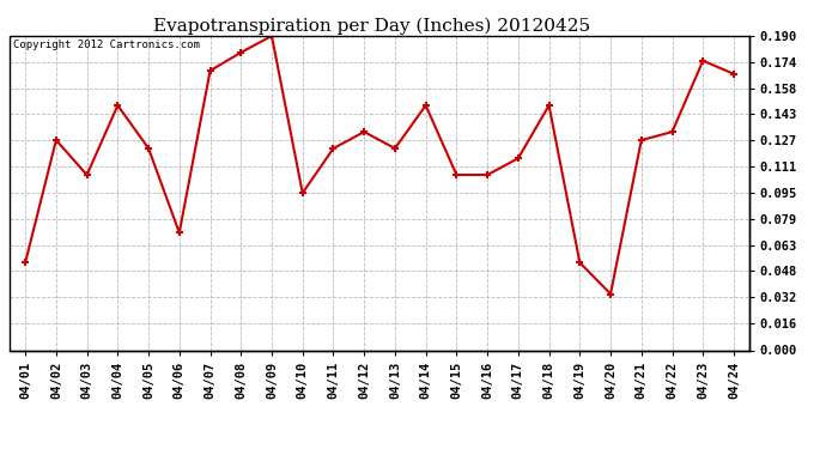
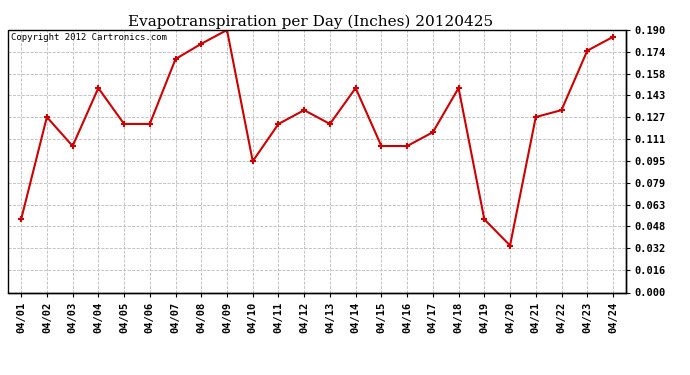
04/06: 0.071 -> 0.122
04/24: 0.167 -> 0.185
